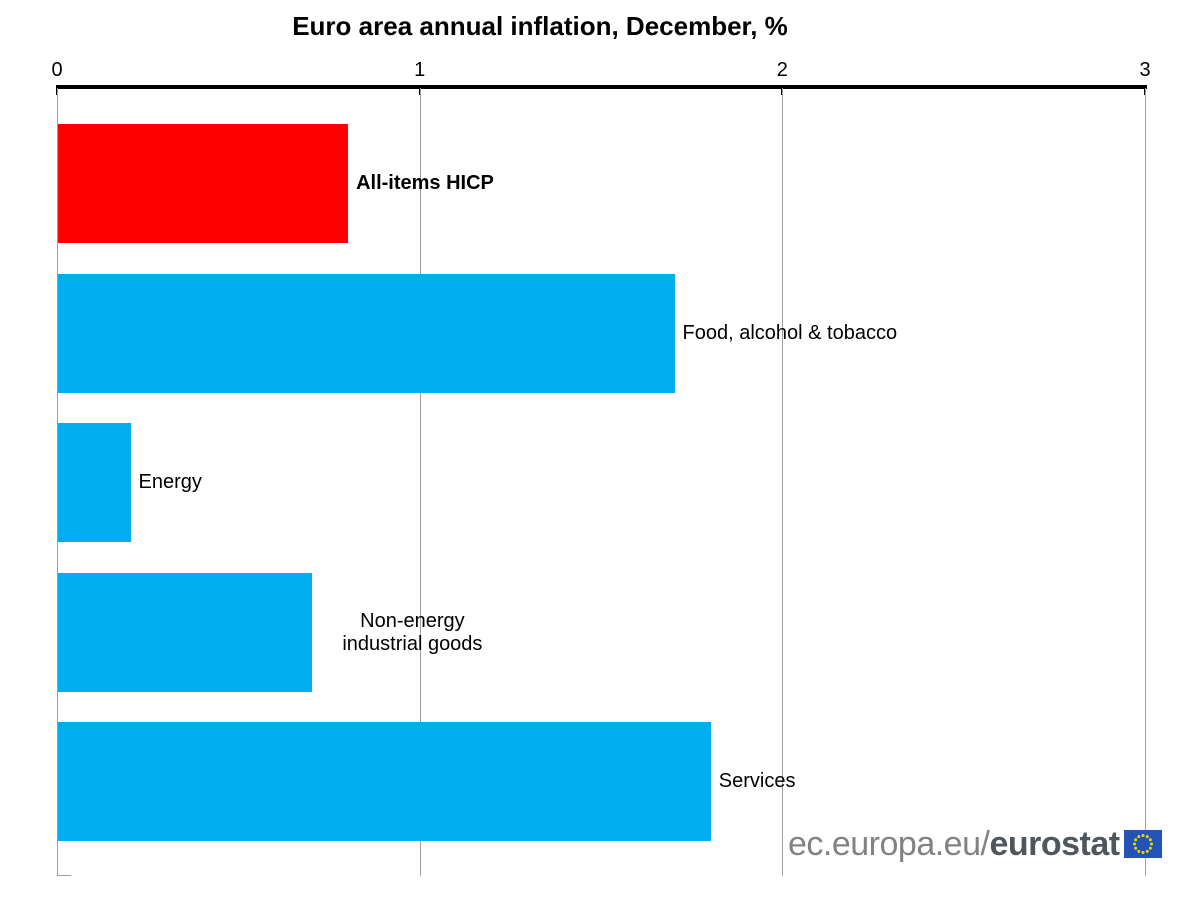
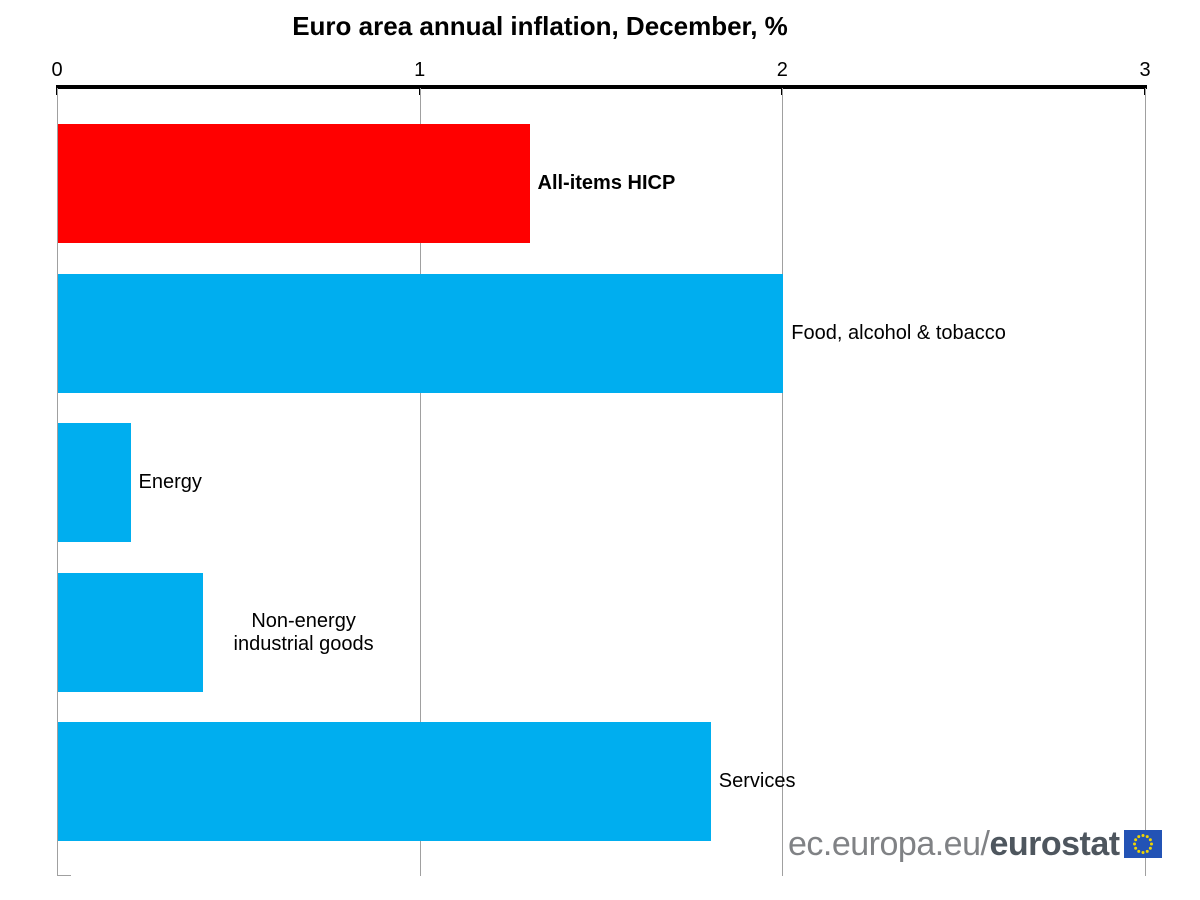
All-items HICP: 0.8 -> 1.3
Food, alcohol & tobacco: 1.7 -> 2.0
Non-energy industrial goods: 0.7 -> 0.4
